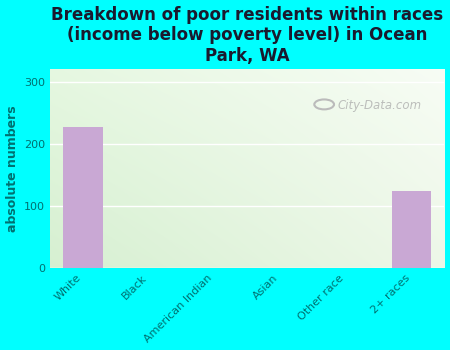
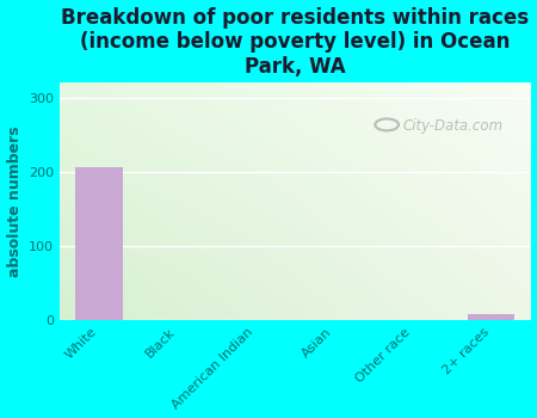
White: 228 -> 207
2+ races: 124 -> 8
